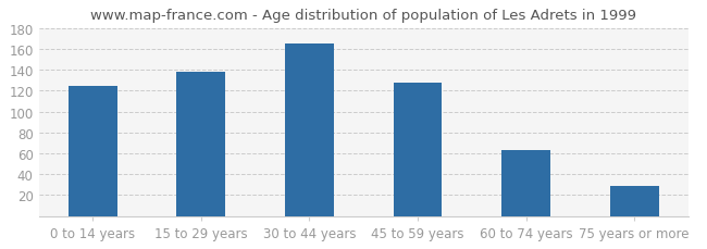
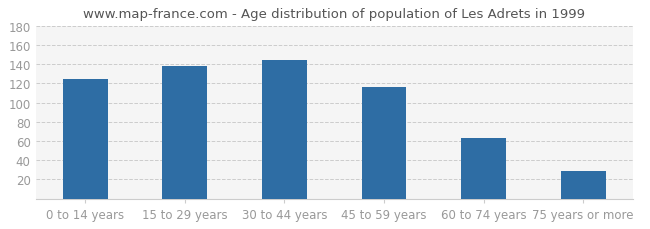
30 to 44 years: 165 -> 144
45 to 59 years: 128 -> 116
